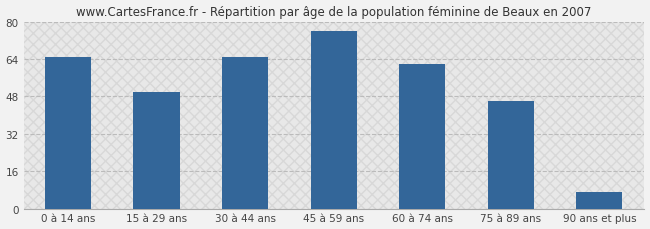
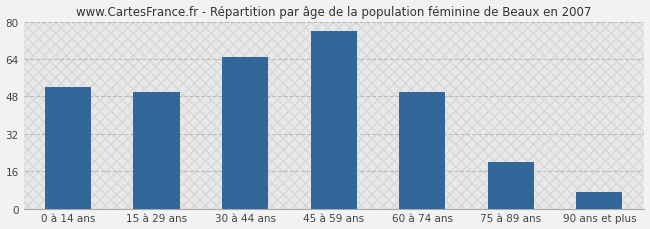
0 à 14 ans: 65 -> 52
60 à 74 ans: 62 -> 50
75 à 89 ans: 46 -> 20
